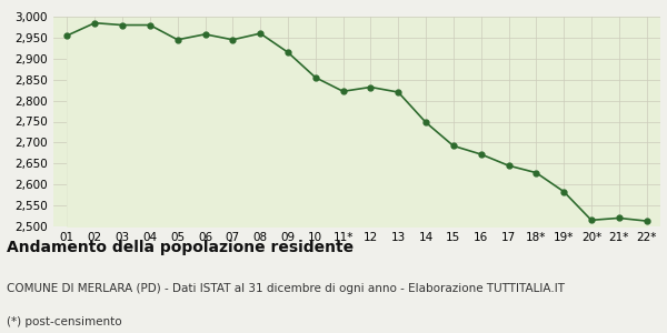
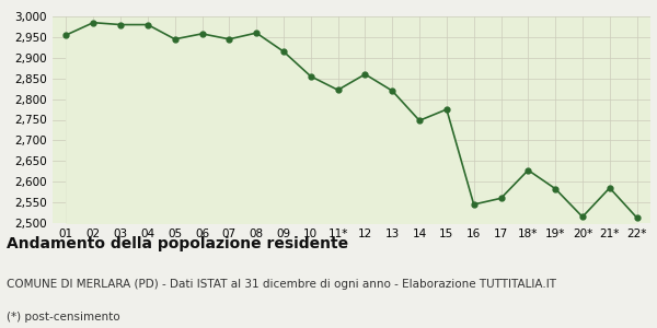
12: 2,832 -> 2,860
15: 2,692 -> 2,775
16: 2,672 -> 2,545
17: 2,645 -> 2,560
21*: 2,520 -> 2,585
